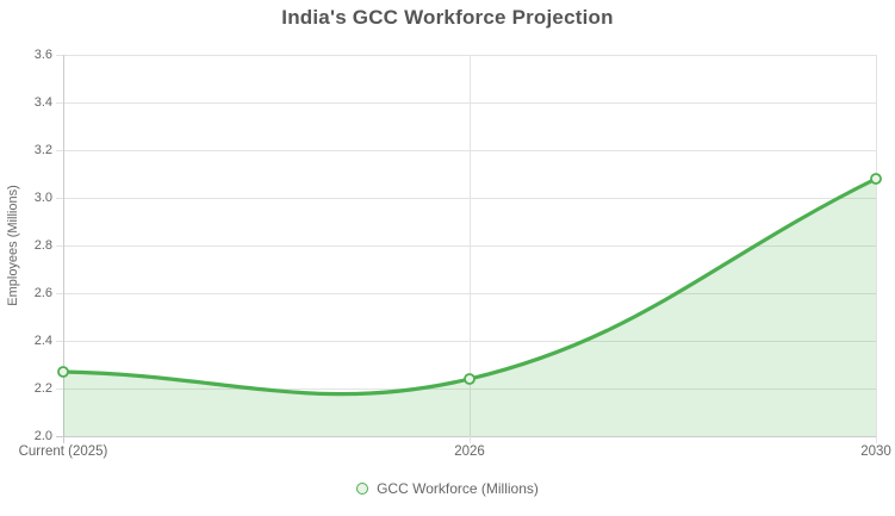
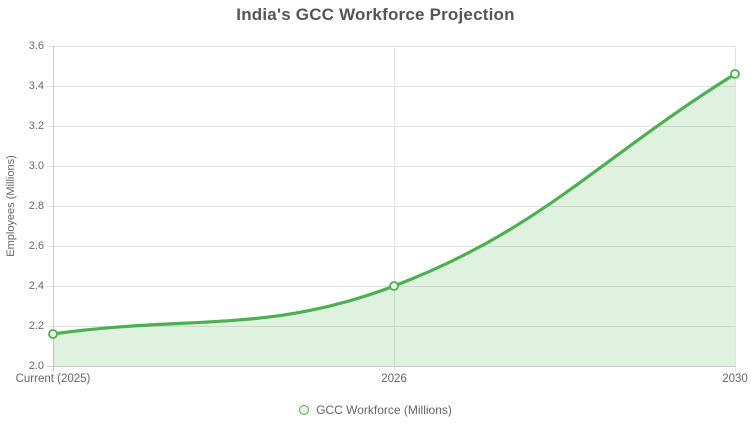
Current (2025): 2.27 -> 2.16
2026: 2.24 -> 2.40
2030: 3.08 -> 3.46
